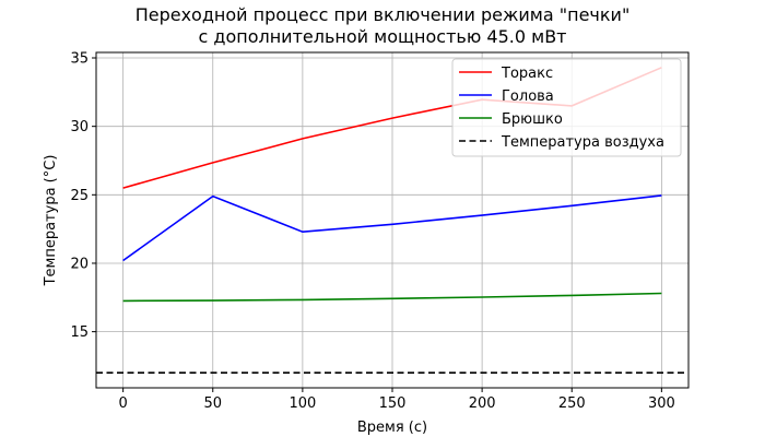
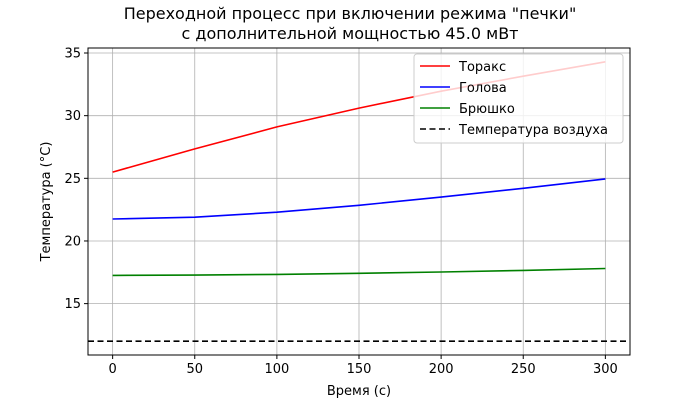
Голова/0: 20.2 -> 21.8
Голова/50: 24.9 -> 21.9
Торакс/250: 31.5 -> 33.1
